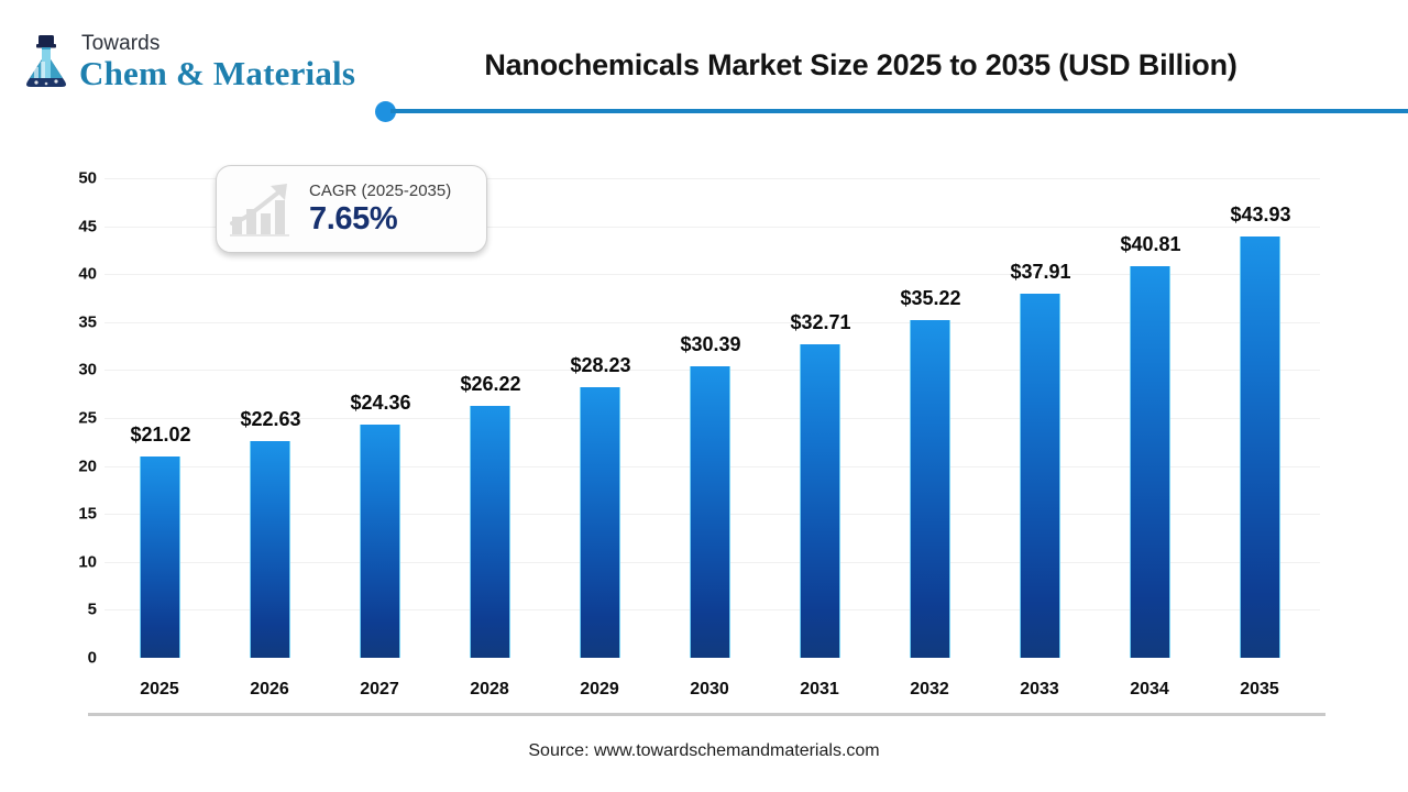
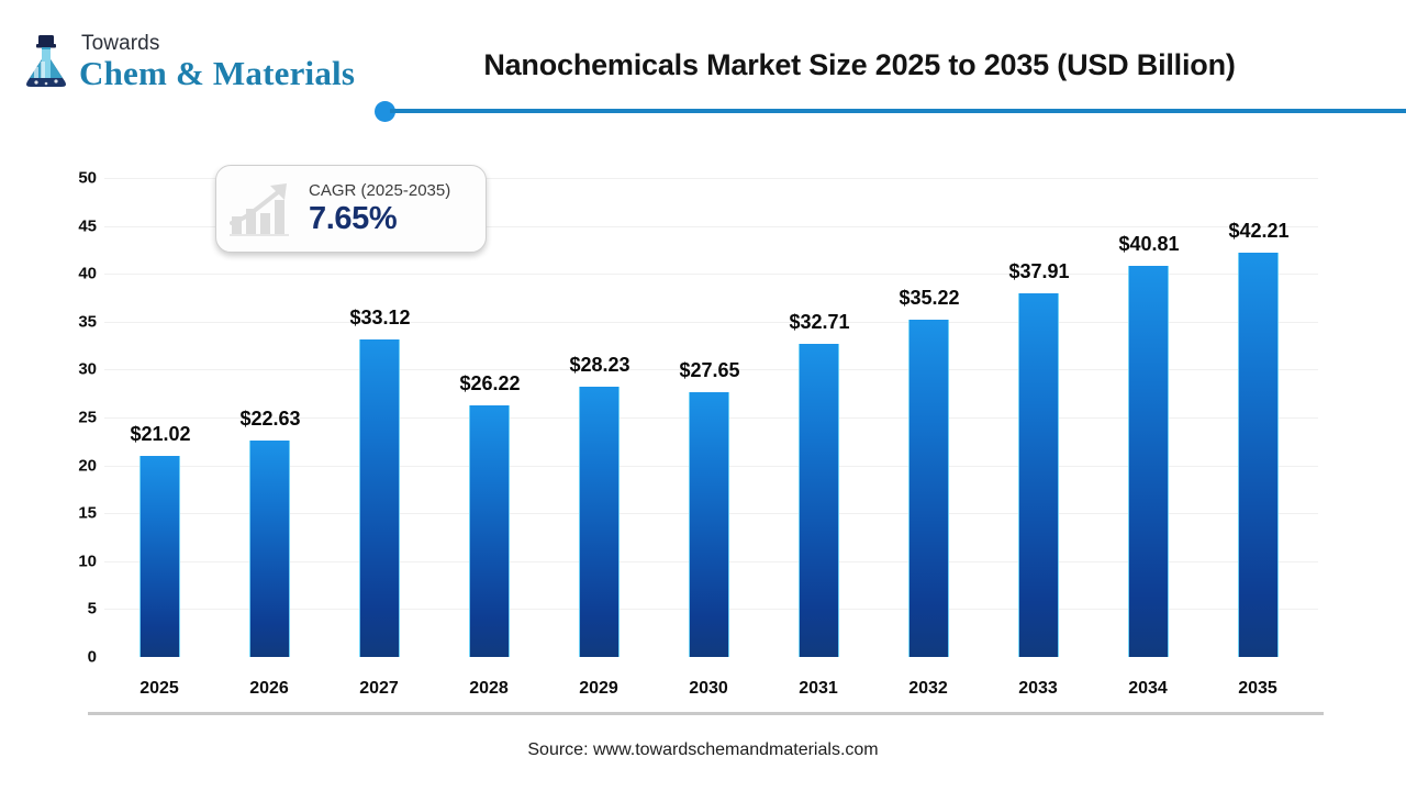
2027: $24.36 -> $33.12
2030: $30.39 -> $27.65
2035: $43.93 -> $42.21
